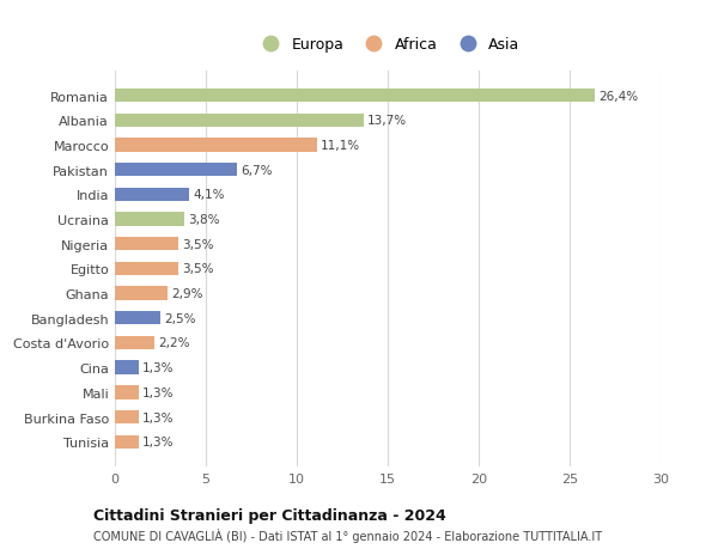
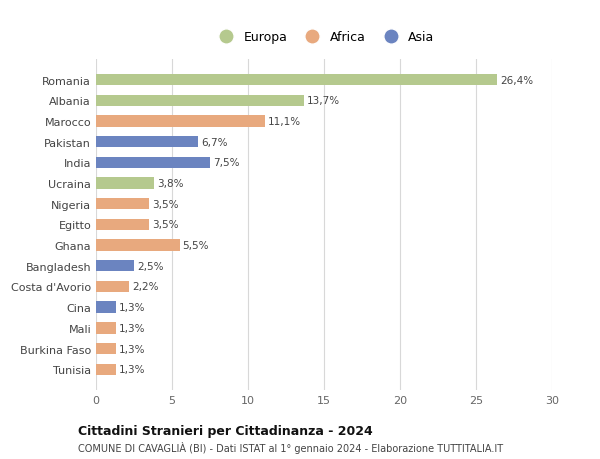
India: 4,1% -> 7,5%
Ghana: 2,9% -> 5,5%
